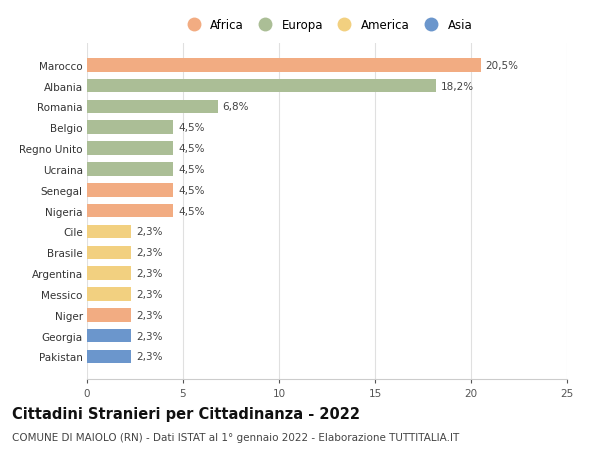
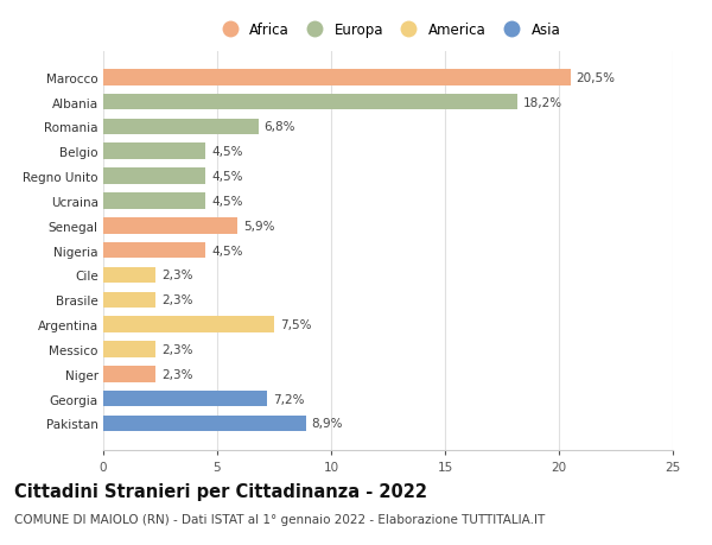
Senegal: 4,5% -> 5,9%
Argentina: 2,3% -> 7,5%
Georgia: 2,3% -> 7,2%
Pakistan: 2,3% -> 8,9%
